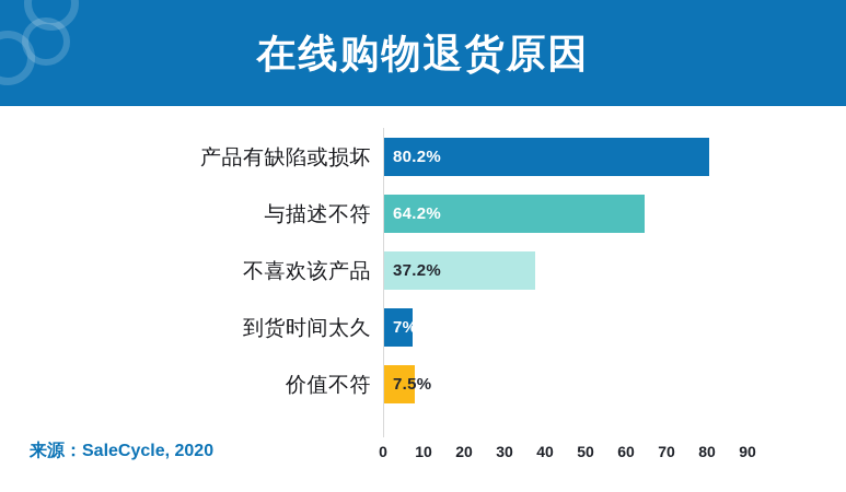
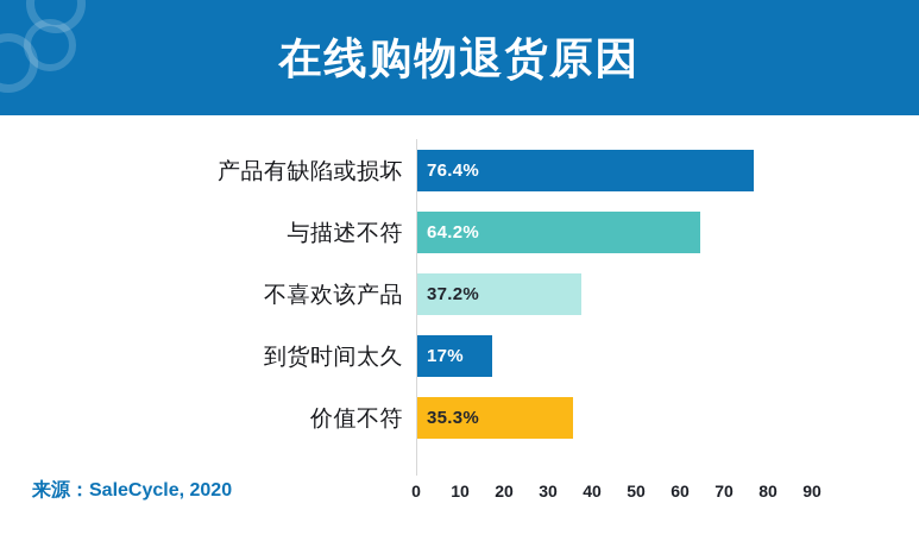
产品有缺陷或损坏: 80.2% -> 76.4%
到货时间太久: 7% -> 17%
价值不符: 7.5% -> 35.3%
